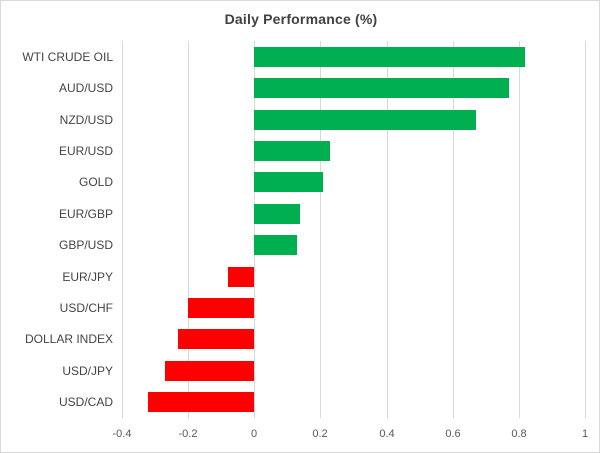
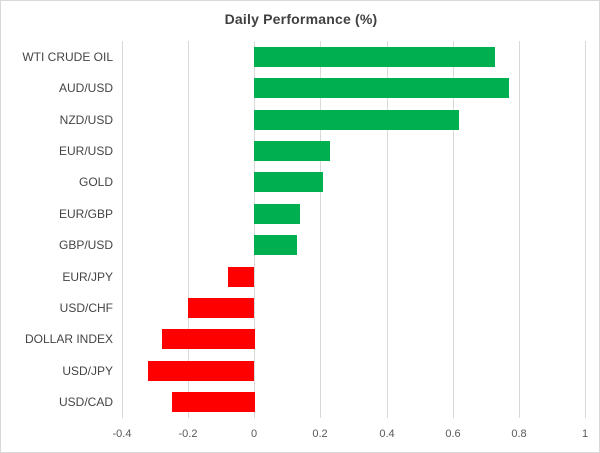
WTI CRUDE OIL: 0.82 -> 0.73
NZD/USD: 0.67 -> 0.62
DOLLAR INDEX: -0.23 -> -0.28
USD/JPY: -0.27 -> -0.32
USD/CAD: -0.32 -> -0.25
